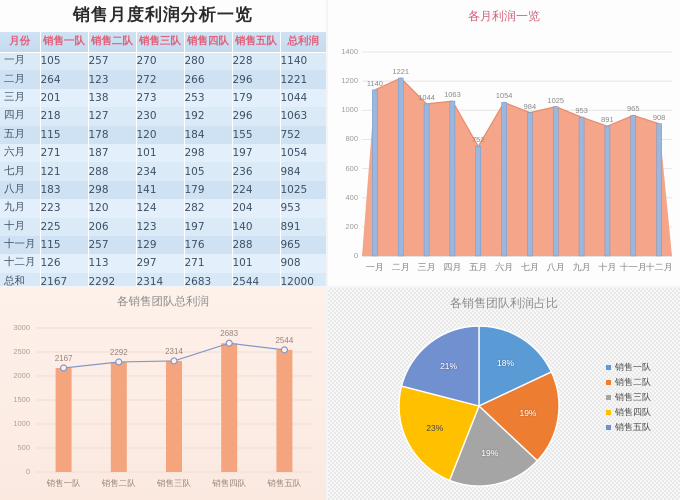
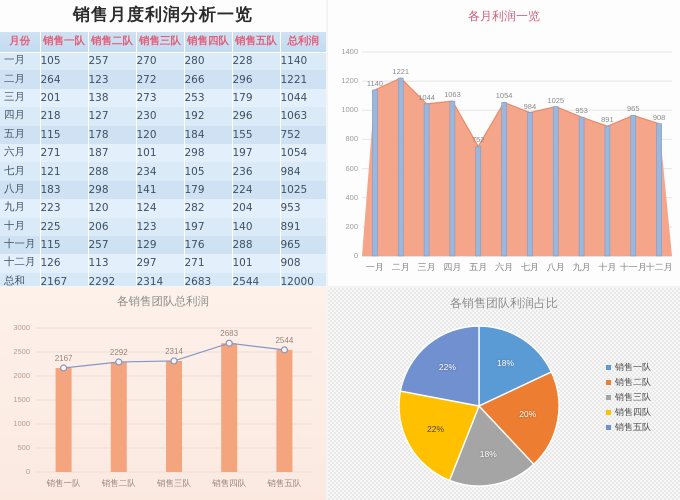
各销售团队利润占比/销售二队: 19% -> 20%
各销售团队利润占比/销售三队: 19% -> 18%
各销售团队利润占比/销售四队: 23% -> 22%
各销售团队利润占比/销售五队: 21% -> 22%
